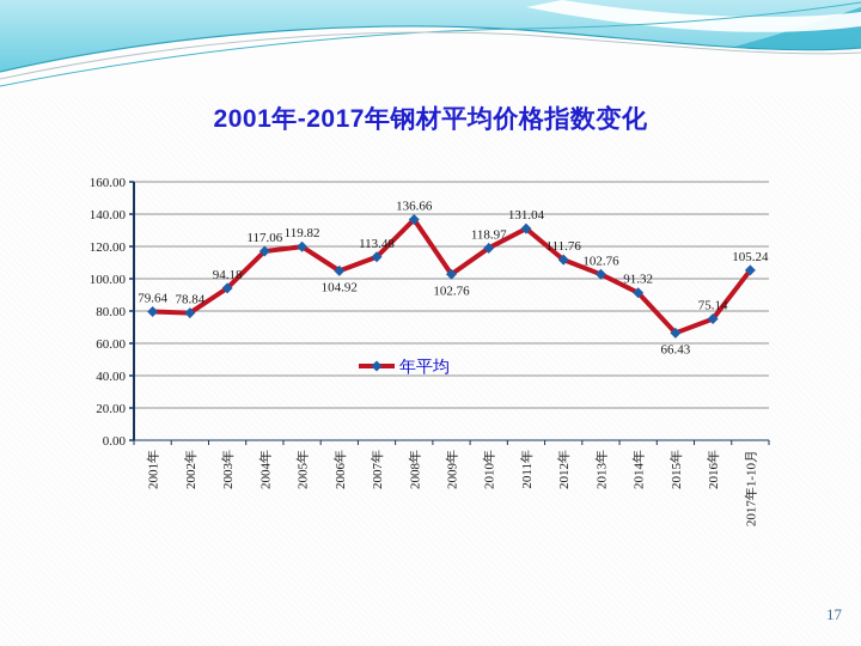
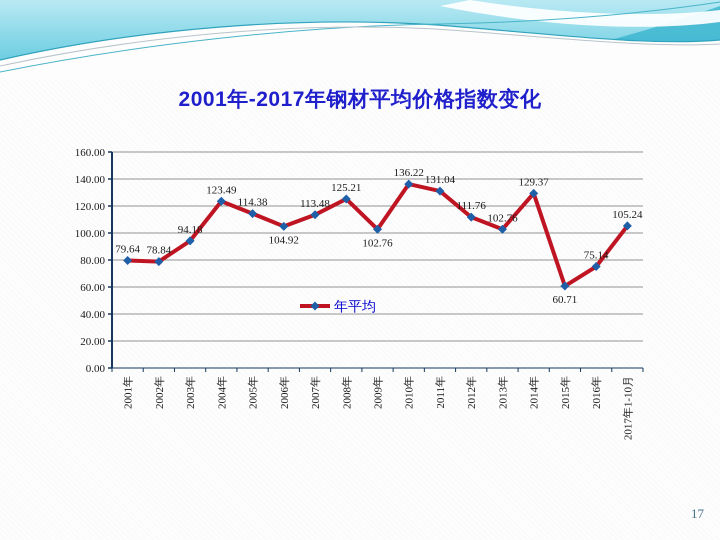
2004年: 117.06 -> 123.49
2005年: 119.82 -> 114.38
2008年: 136.66 -> 125.21
2010年: 118.97 -> 136.22
2014年: 91.32 -> 129.37
2015年: 66.43 -> 60.71
